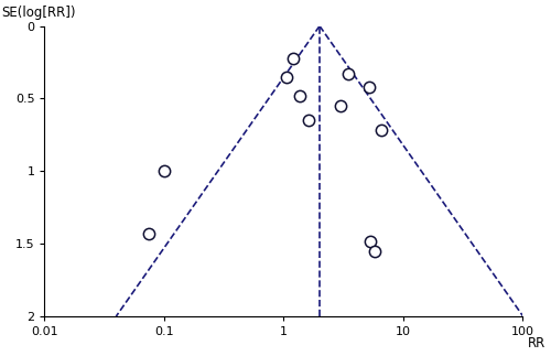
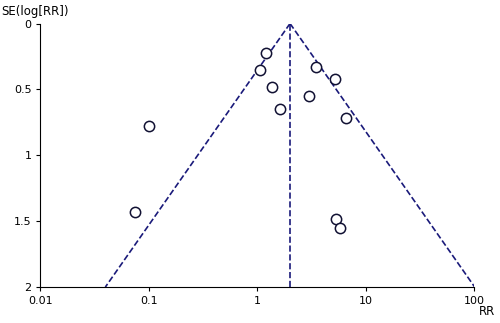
0.1: 1.00 -> 0.78
